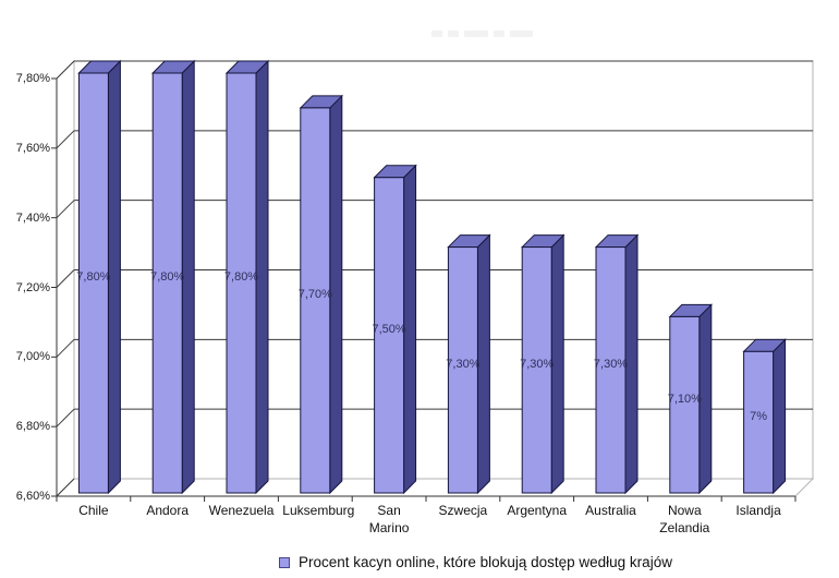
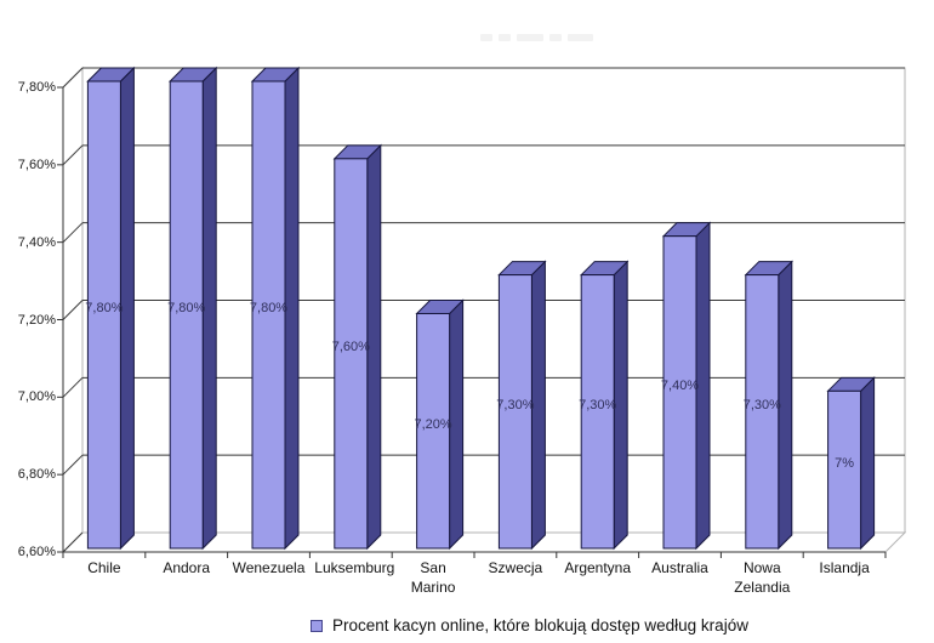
Luksemburg: 7,70% -> 7,60%
San Marino: 7,50% -> 7,20%
Australia: 7,30% -> 7,40%
Nowa Zelandia: 7,10% -> 7,30%
